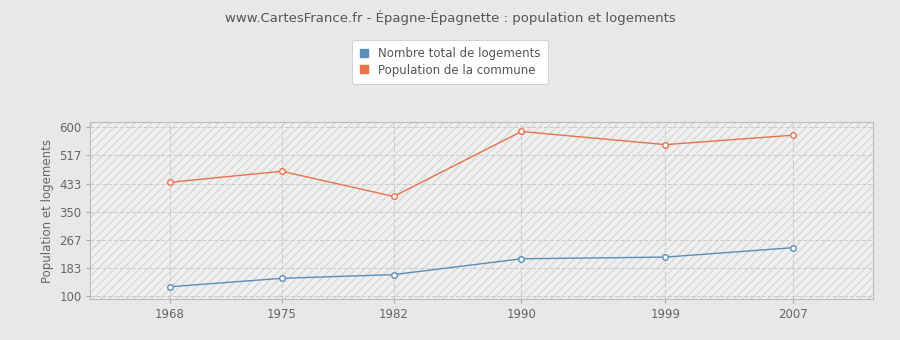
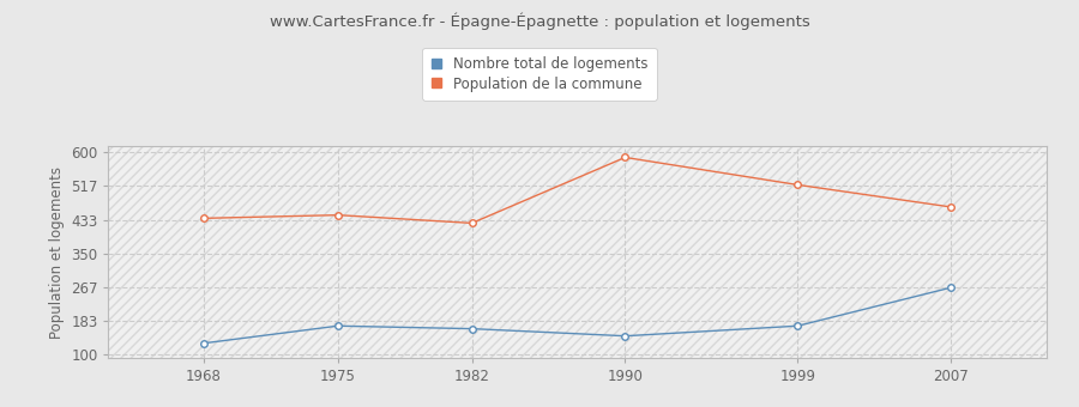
Nombre total de logements/1975: 152 -> 170
Population de la commune/1975: 470 -> 445
Population de la commune/1982: 395 -> 425
Nombre total de logements/1990: 210 -> 145
Nombre total de logements/1999: 215 -> 170
Population de la commune/1999: 549 -> 520
Nombre total de logements/2007: 243 -> 265
Population de la commune/2007: 577 -> 465
